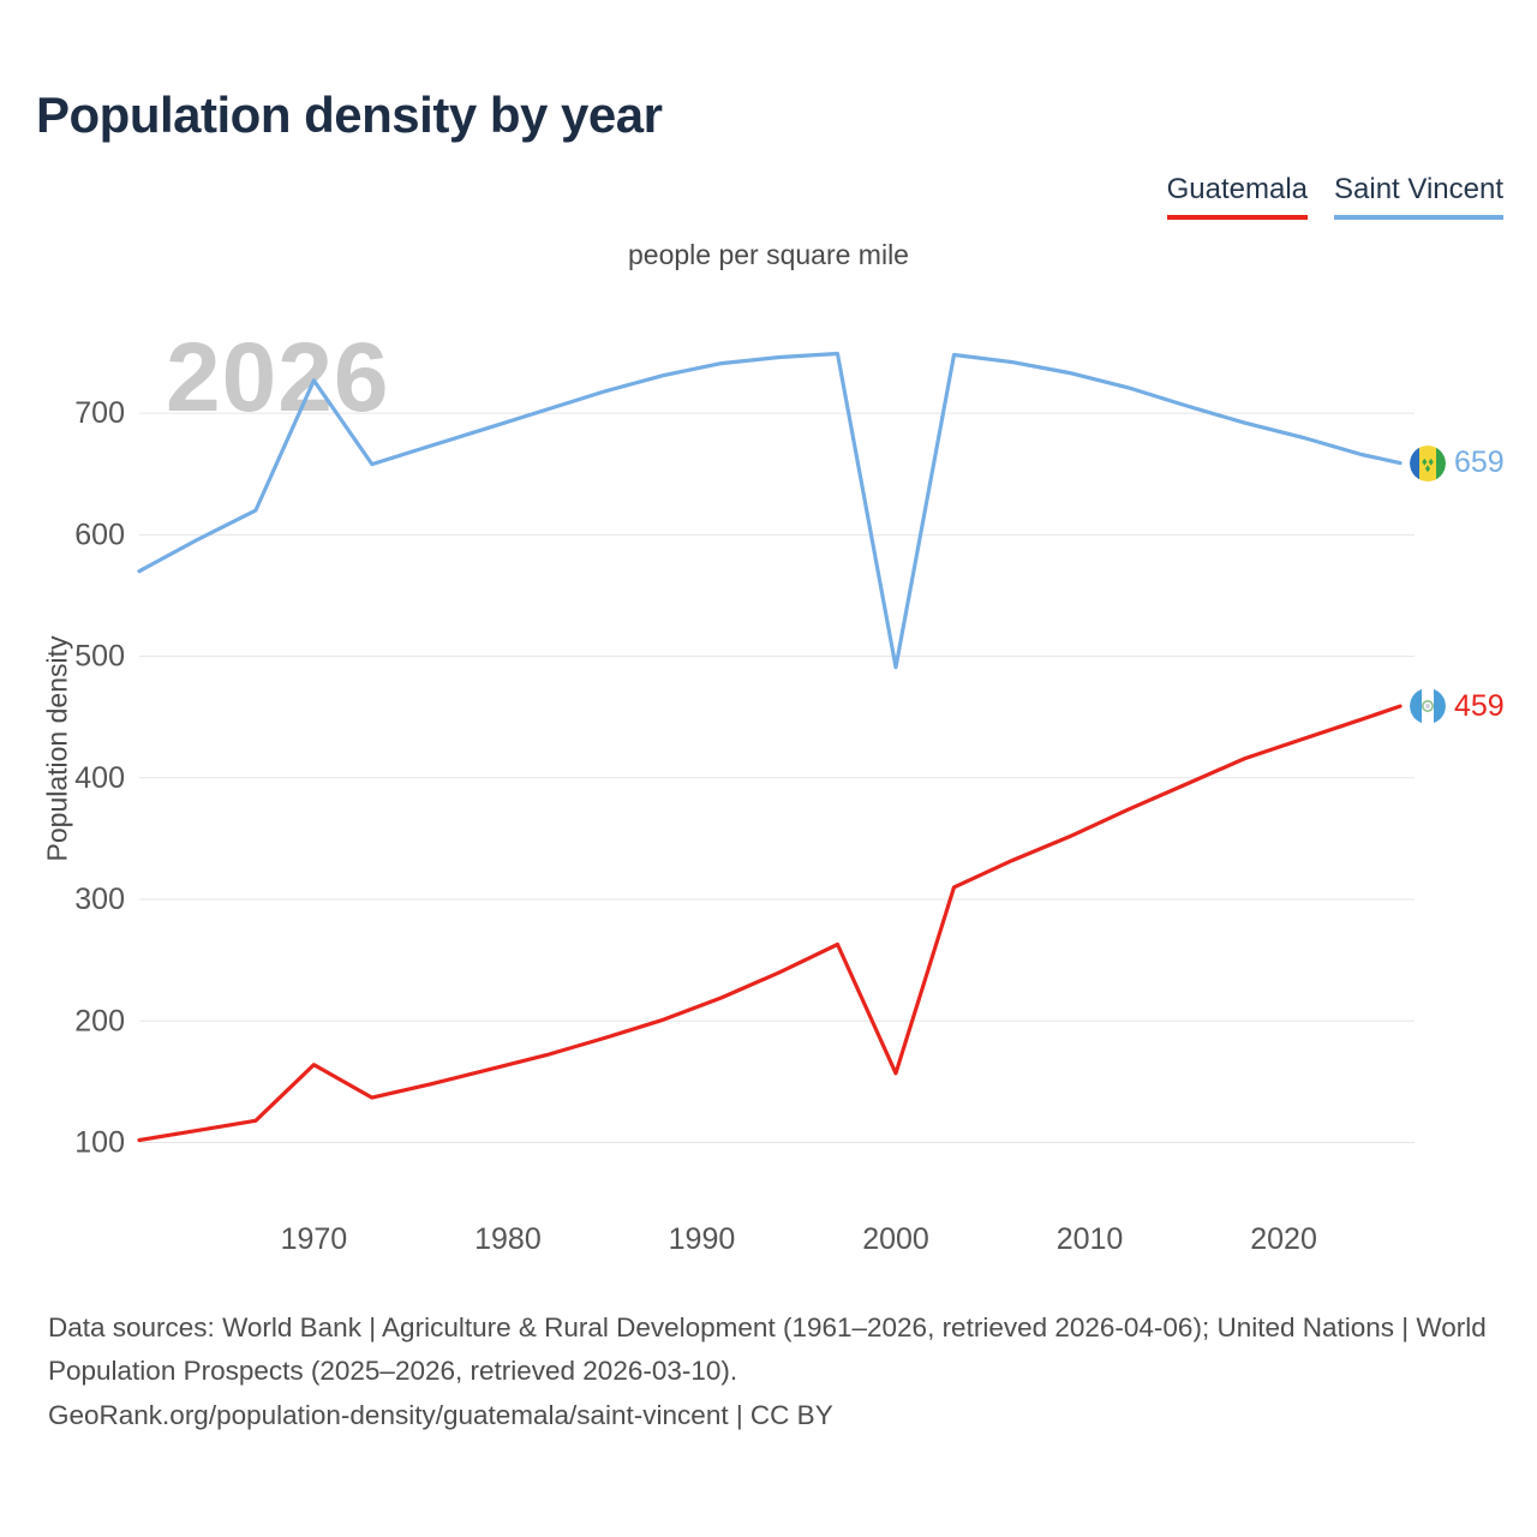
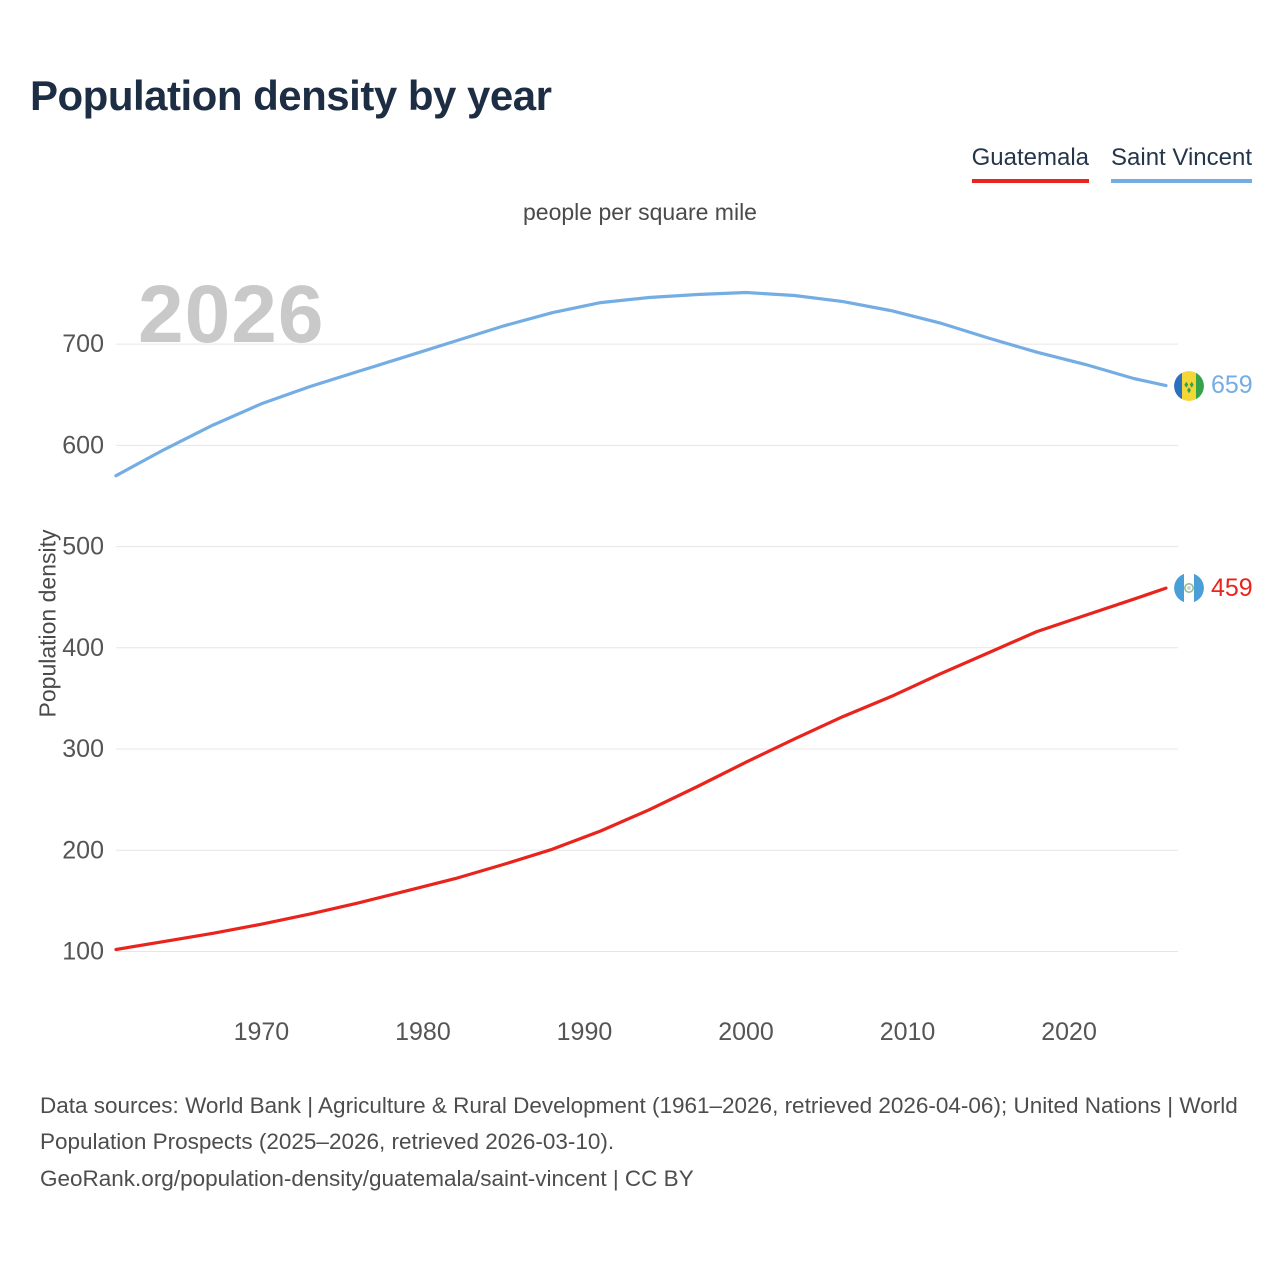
Guatemala/1970: 164 -> 127
Saint Vincent/1970: 727 -> 641
Guatemala/2000: 157 -> 287
Saint Vincent/2000: 491 -> 751
